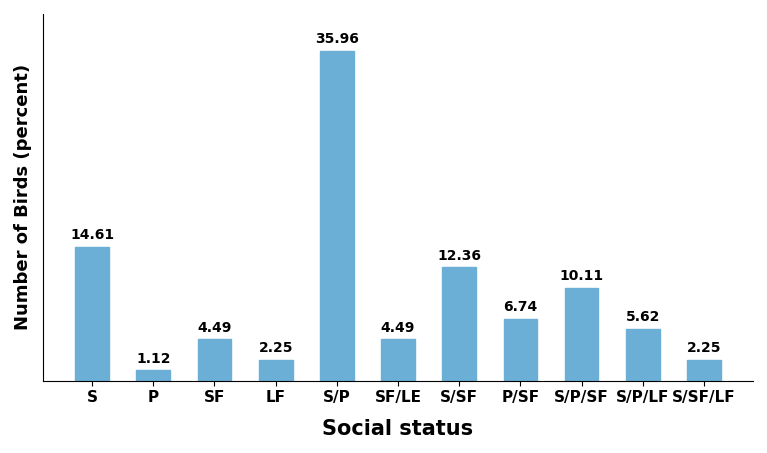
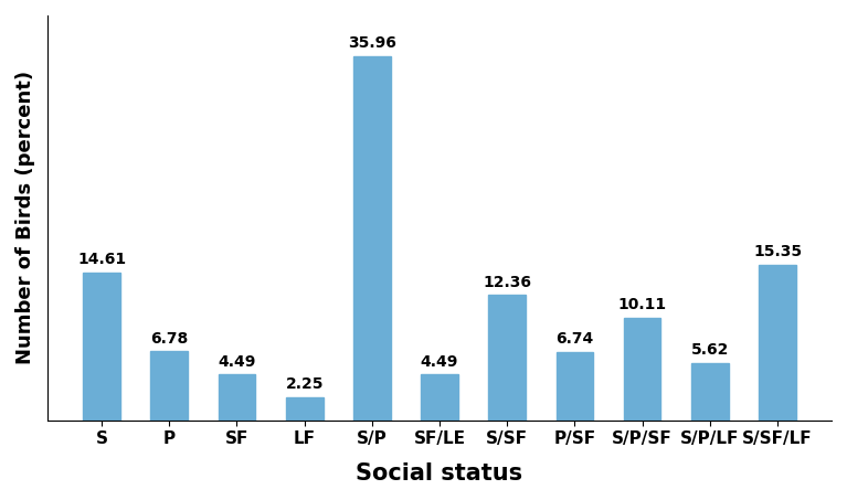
P: 1.12 -> 6.78
S/SF/LF: 2.25 -> 15.35
